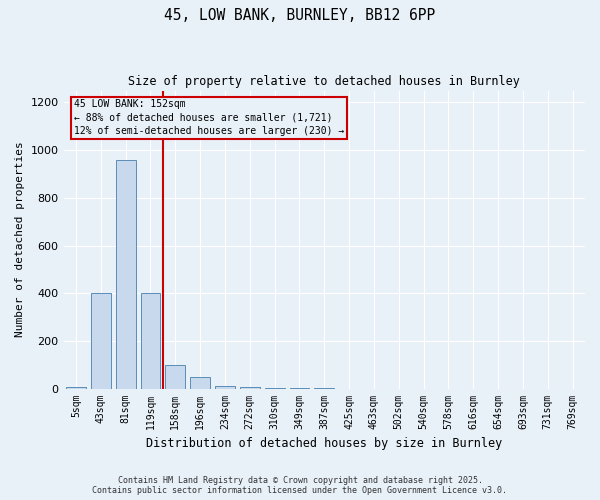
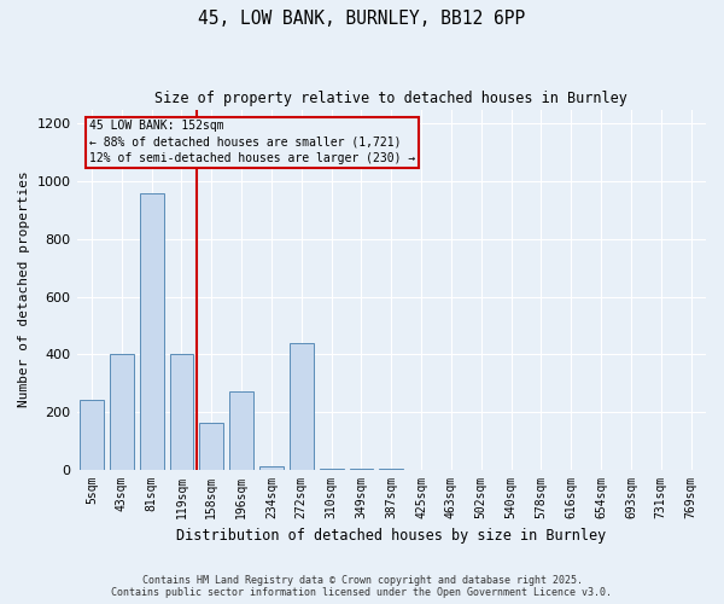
5sqm: 5 -> 240
158sqm: 100 -> 160
196sqm: 50 -> 270
272sqm: 5 -> 440
